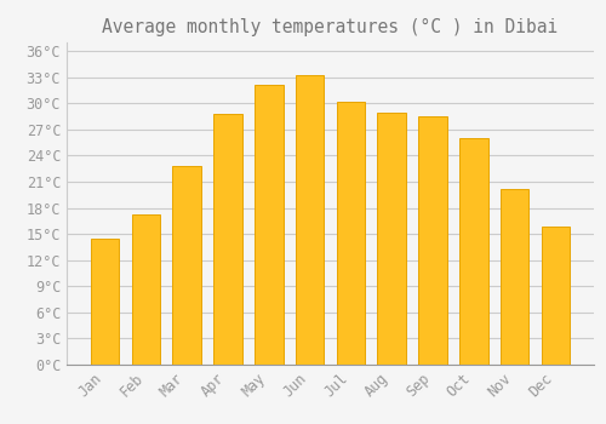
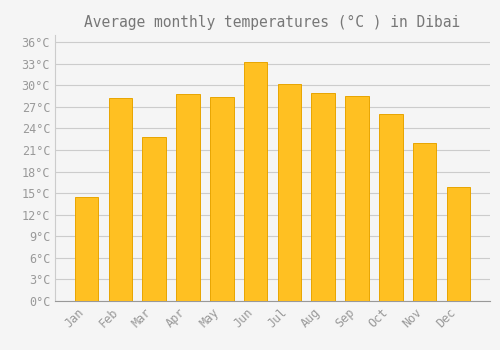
Feb: 17.2°C -> 28.2°C
May: 32.2°C -> 28.4°C
Nov: 20.2°C -> 22.0°C
